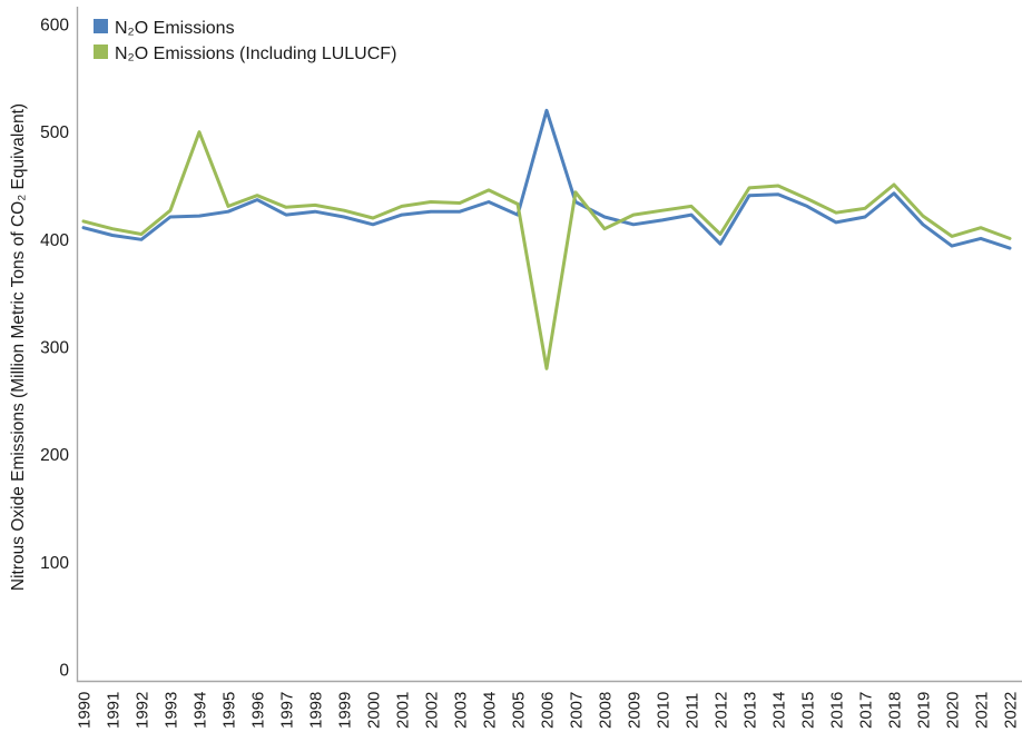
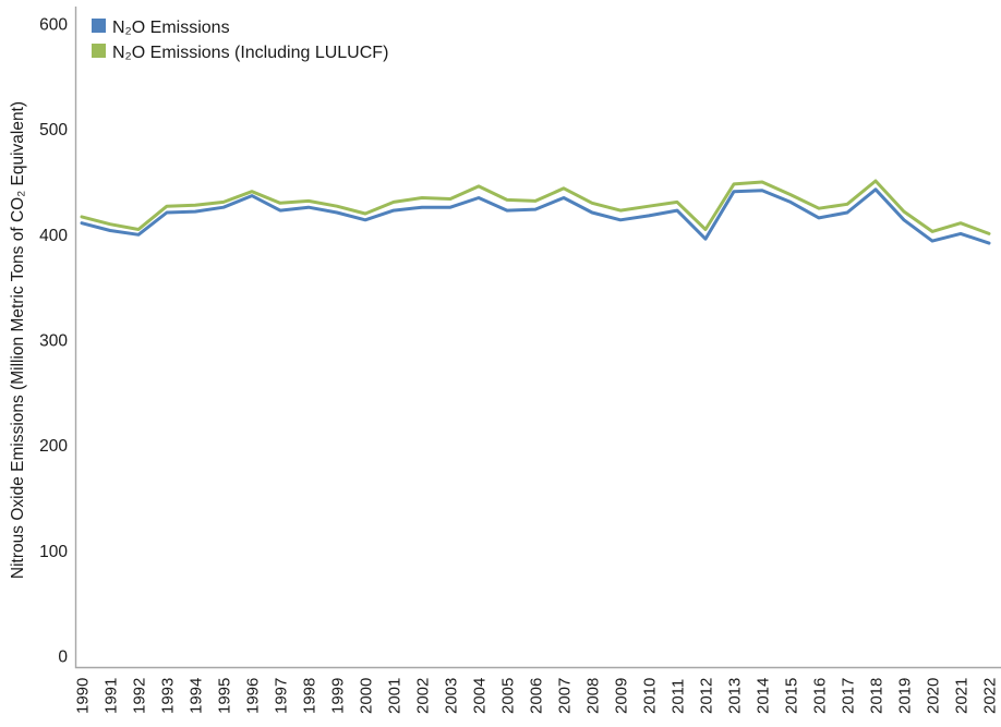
N₂O Emissions (Including LULUCF)/1994: 500 -> 430
N₂O Emissions/2006: 520 -> 420
N₂O Emissions (Including LULUCF)/2006: 280 -> 430
N₂O Emissions (Including LULUCF)/2008: 410 -> 430
